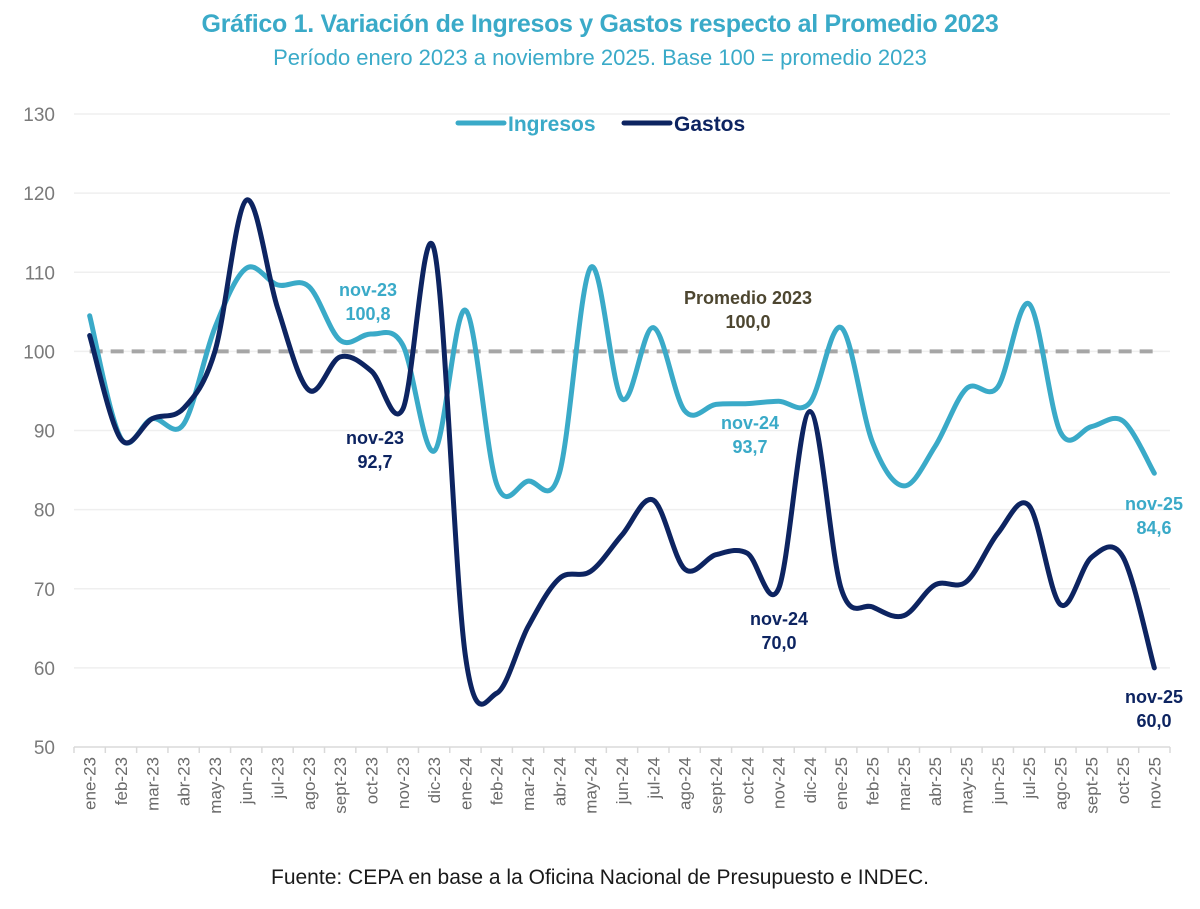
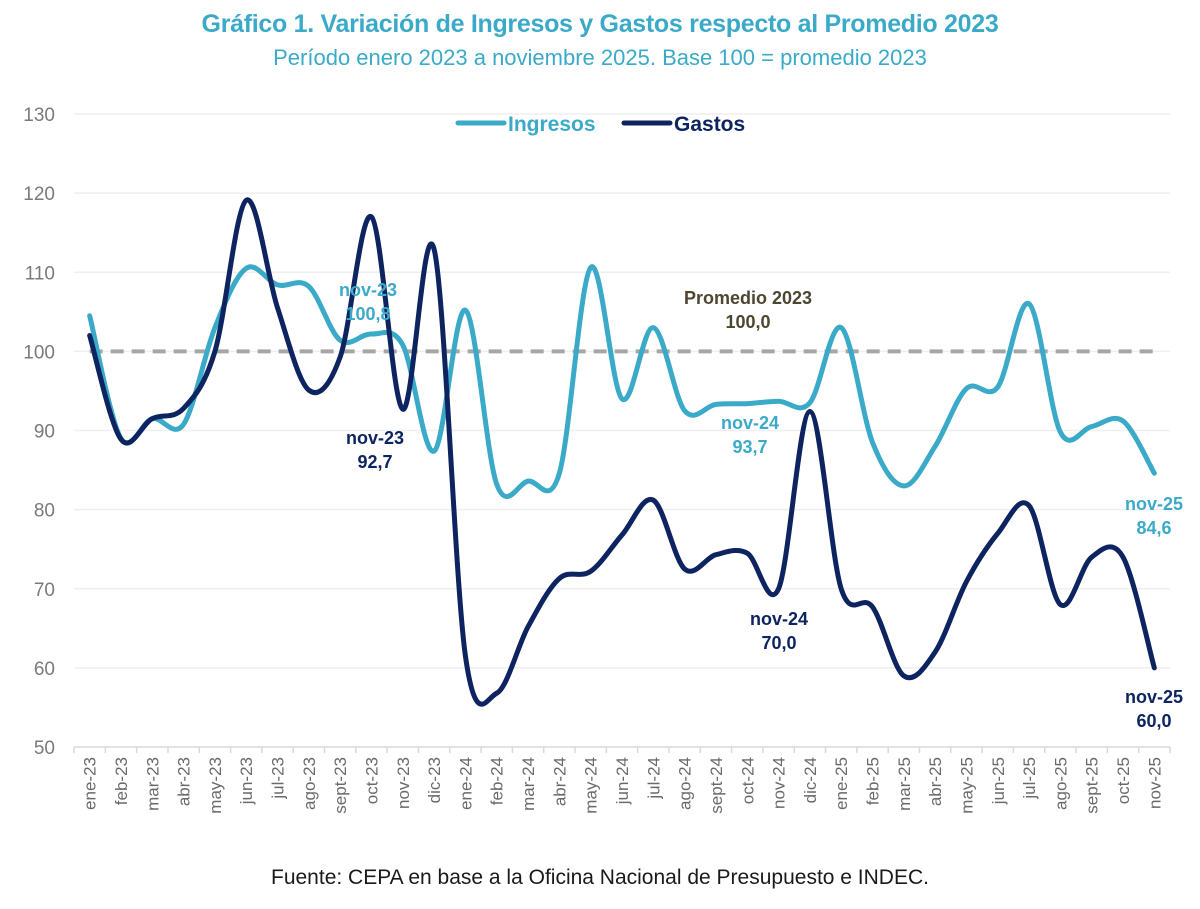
Gastos/oct-23: 98 -> 117
Gastos/mar-25: 67 -> 59
Gastos/abr-25: 70 -> 62
